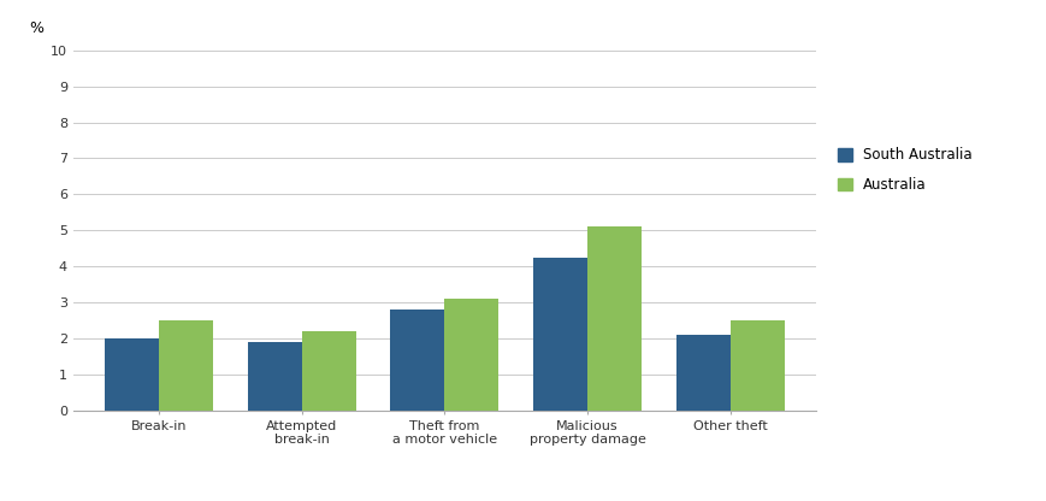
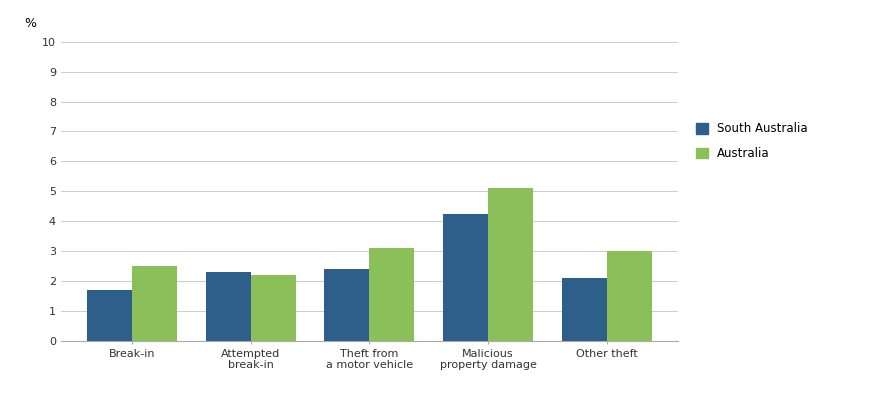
South Australia/Break-in: 2.00 -> 1.70
South Australia/Attempted break-in: 1.90 -> 2.30
South Australia/Theft from a motor vehicle: 2.80 -> 2.40
Australia/Other theft: 2.5 -> 3.0
